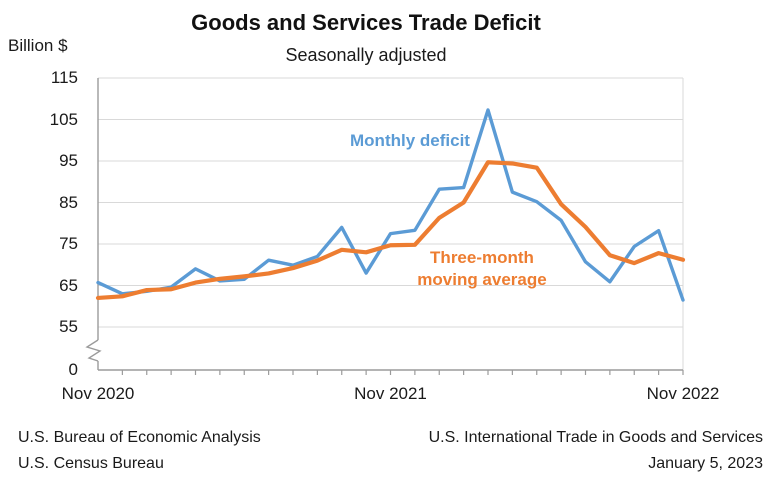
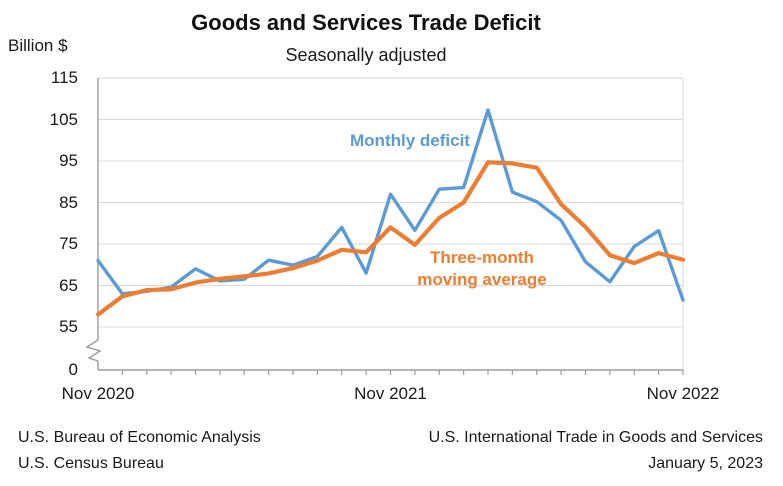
Monthly deficit/Nov 2020: 66 -> 71
Three-month moving average/Nov 2020: 62 -> 58
Monthly deficit/Nov 2021: 78 -> 87
Three-month moving average/Nov 2021: 75 -> 79
